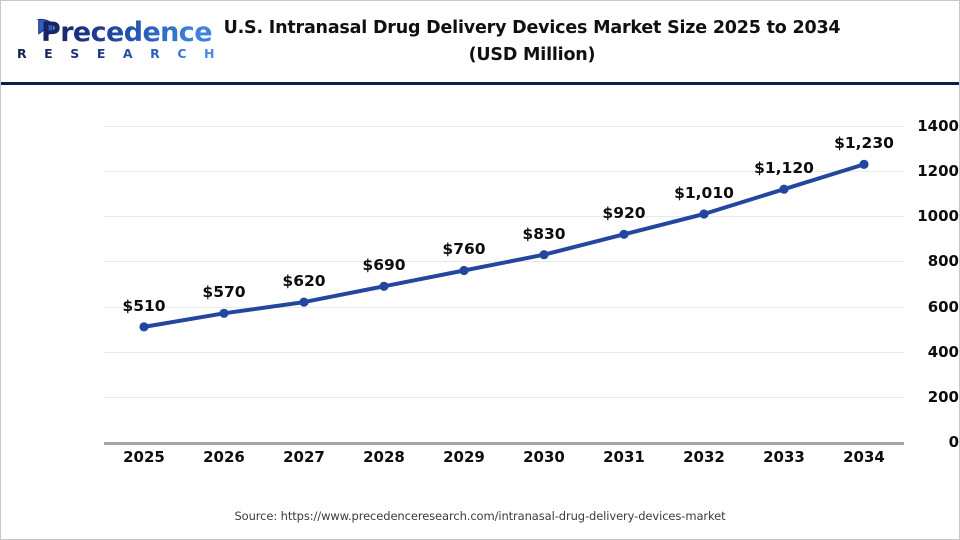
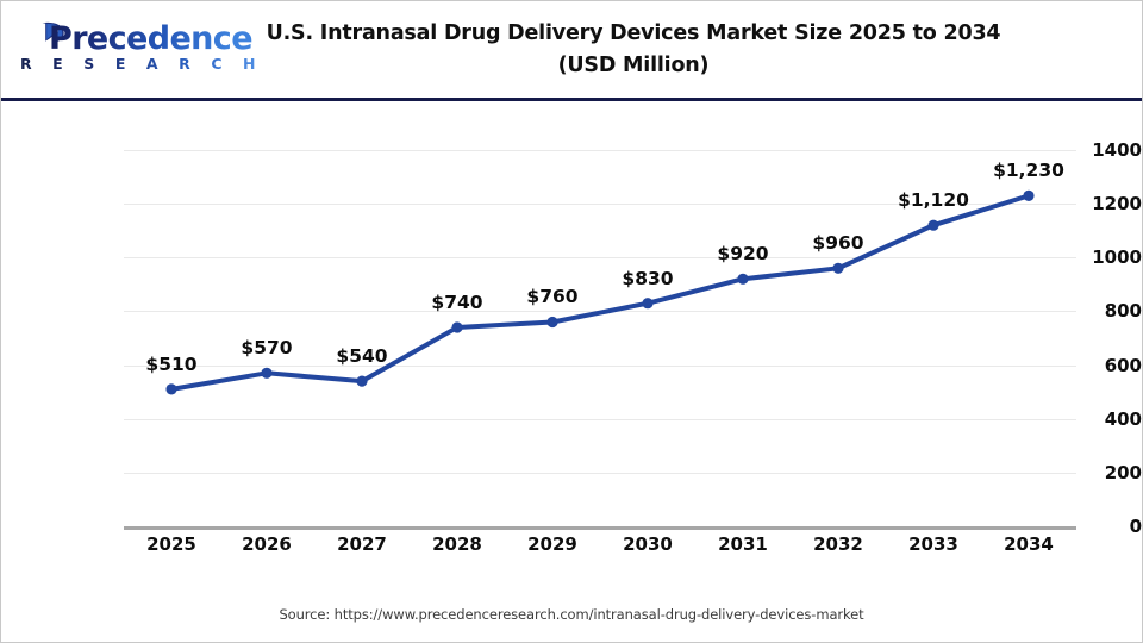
2027: $620 -> $540
2028: $690 -> $740
2032: $1,010 -> $960
